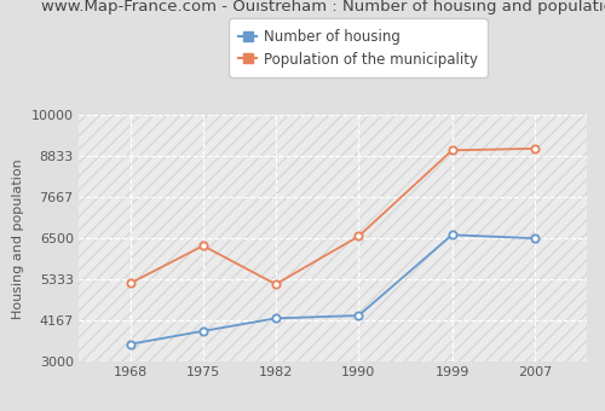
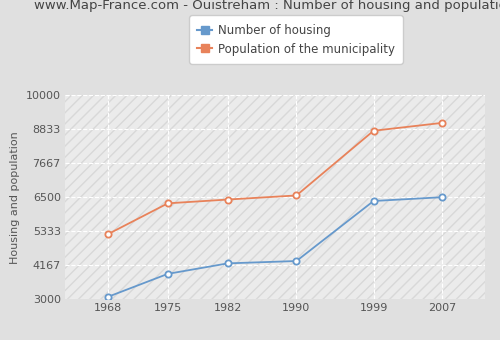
Number of housing/1968: 3500 -> 3080
Population of the municipality/1982: 5200 -> 6420
Number of housing/1999: 6600 -> 6370
Population of the municipality/1999: 9000 -> 8780
